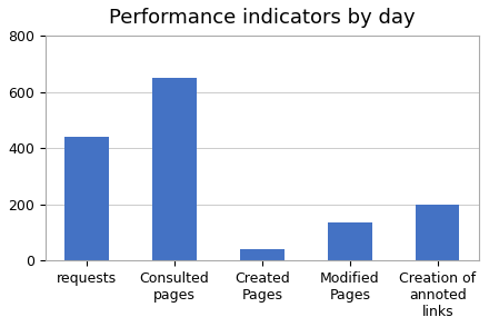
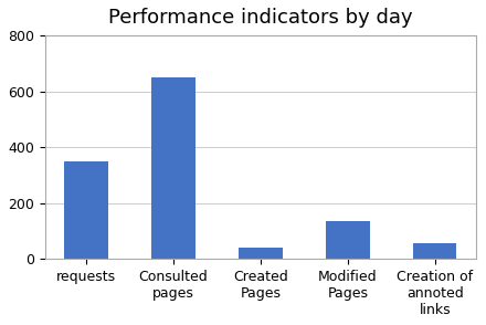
requests: 440 -> 350
Creation of annoted links: 200 -> 58
